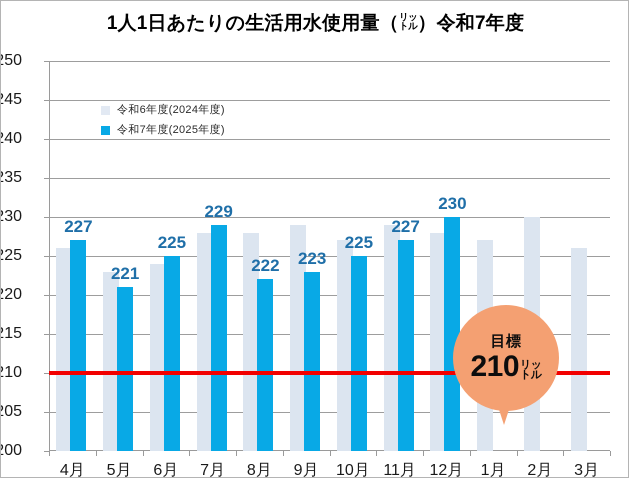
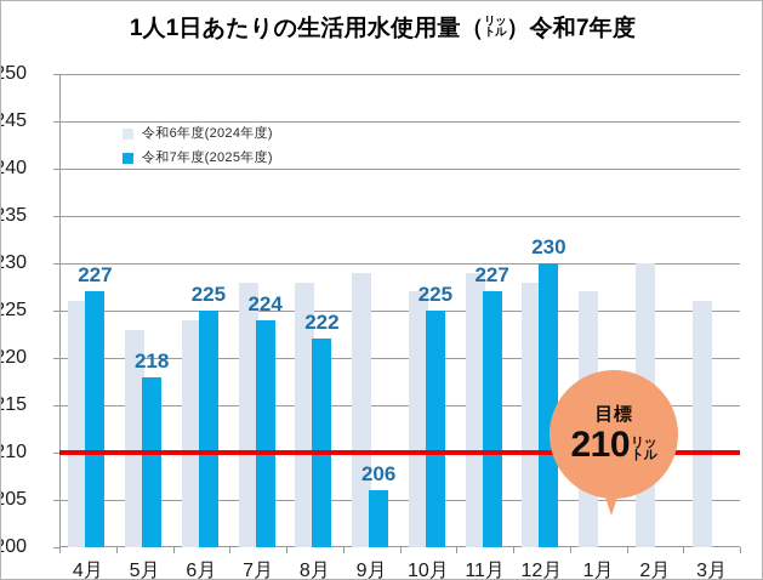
令和7年度(2025年度)/5月: 221 -> 218
令和7年度(2025年度)/7月: 229 -> 224
令和7年度(2025年度)/9月: 223 -> 206
